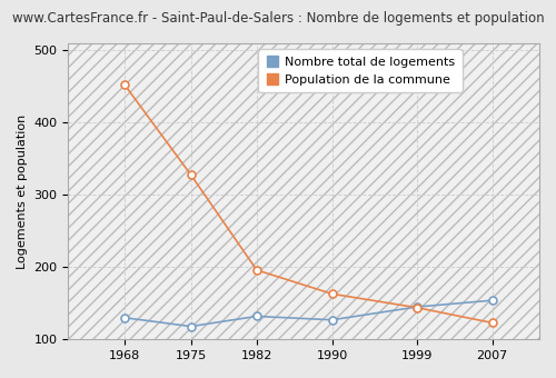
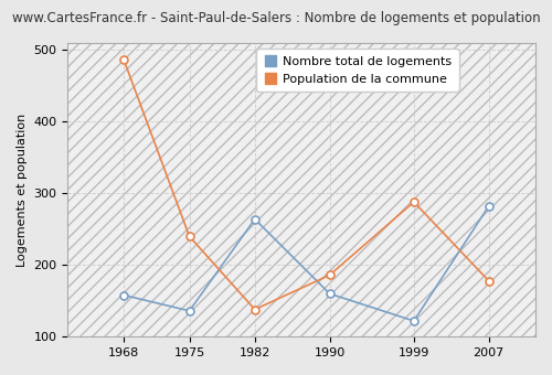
Nombre total de logements/1968: 130 -> 158
Population de la commune/1968: 452 -> 486
Nombre total de logements/1975: 118 -> 136
Population de la commune/1975: 328 -> 240
Nombre total de logements/1982: 132 -> 264
Population de la commune/1982: 196 -> 138
Nombre total de logements/1990: 127 -> 160
Population de la commune/1990: 163 -> 186
Nombre total de logements/1999: 145 -> 122
Population de la commune/1999: 144 -> 288
Nombre total de logements/2007: 154 -> 282
Population de la commune/2007: 123 -> 178
